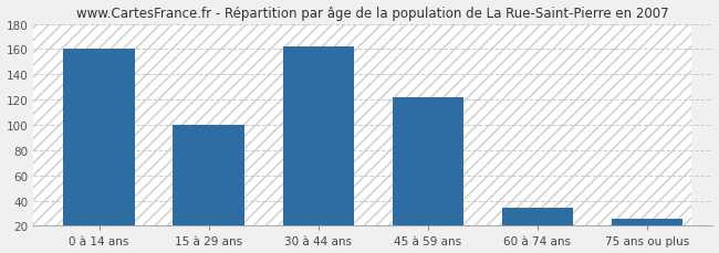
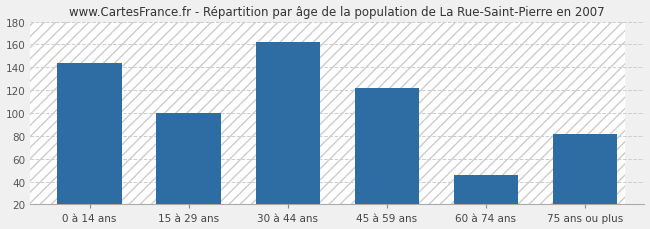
0 à 14 ans: 160 -> 144
60 à 74 ans: 34 -> 46
75 ans ou plus: 26 -> 82
